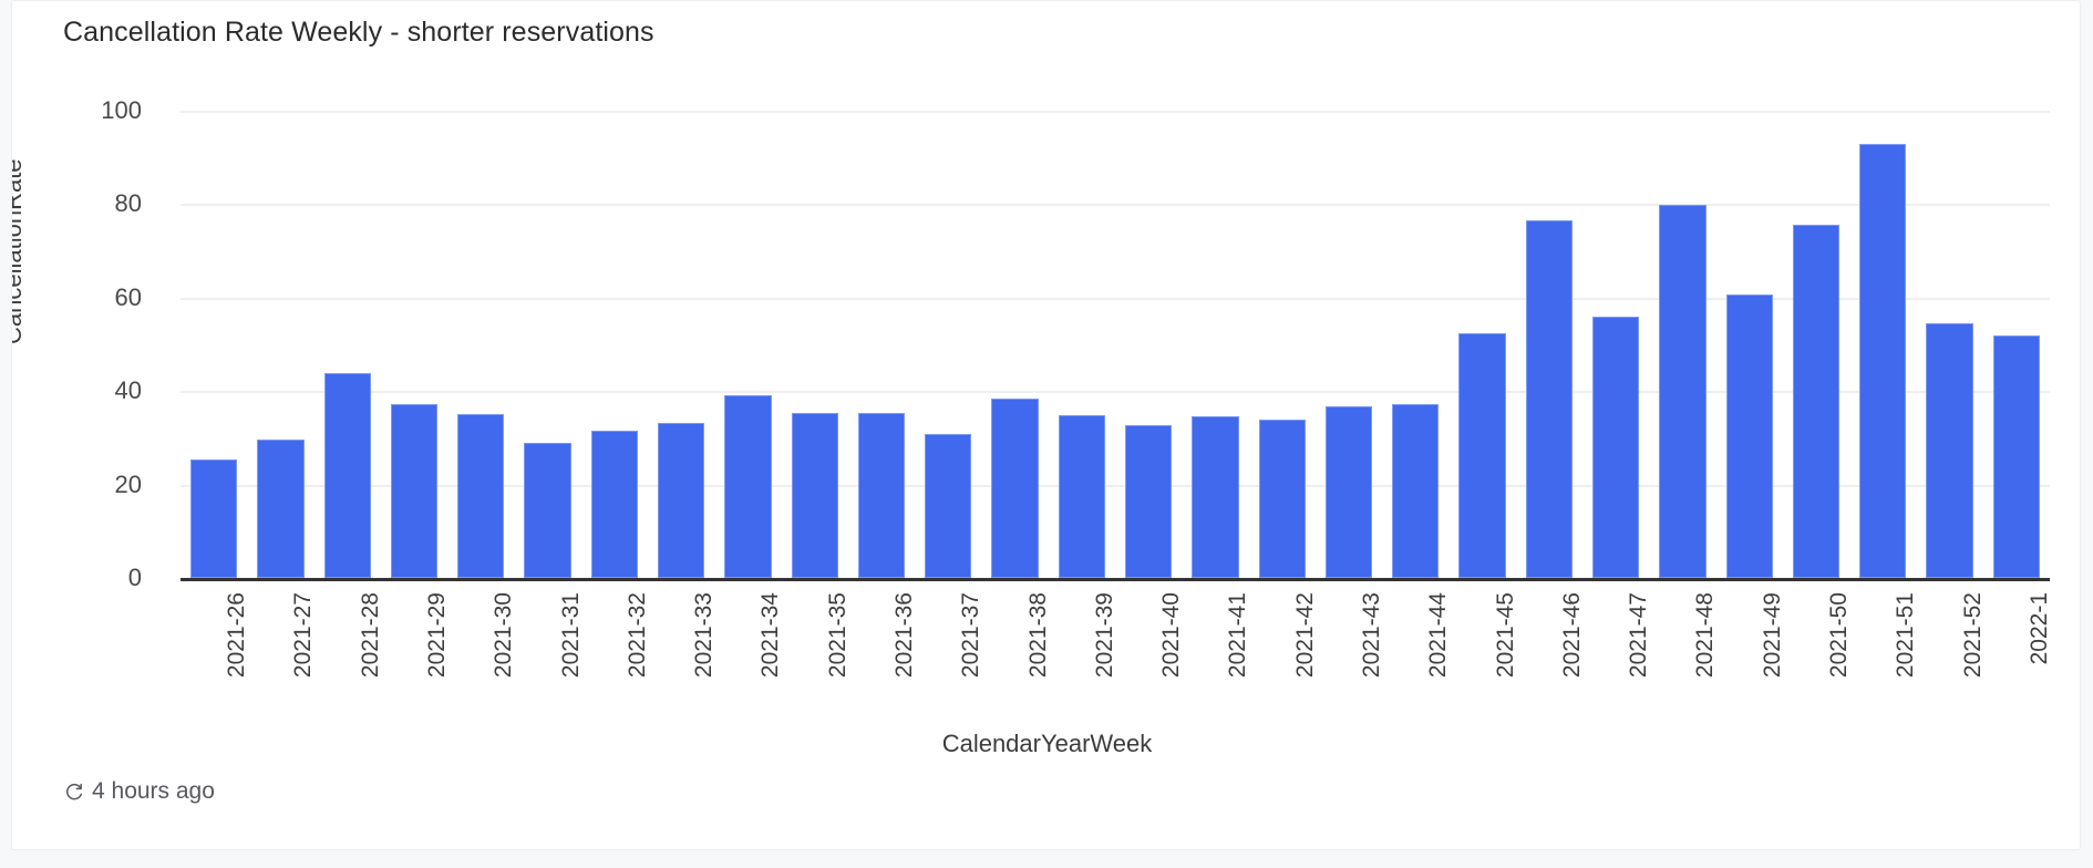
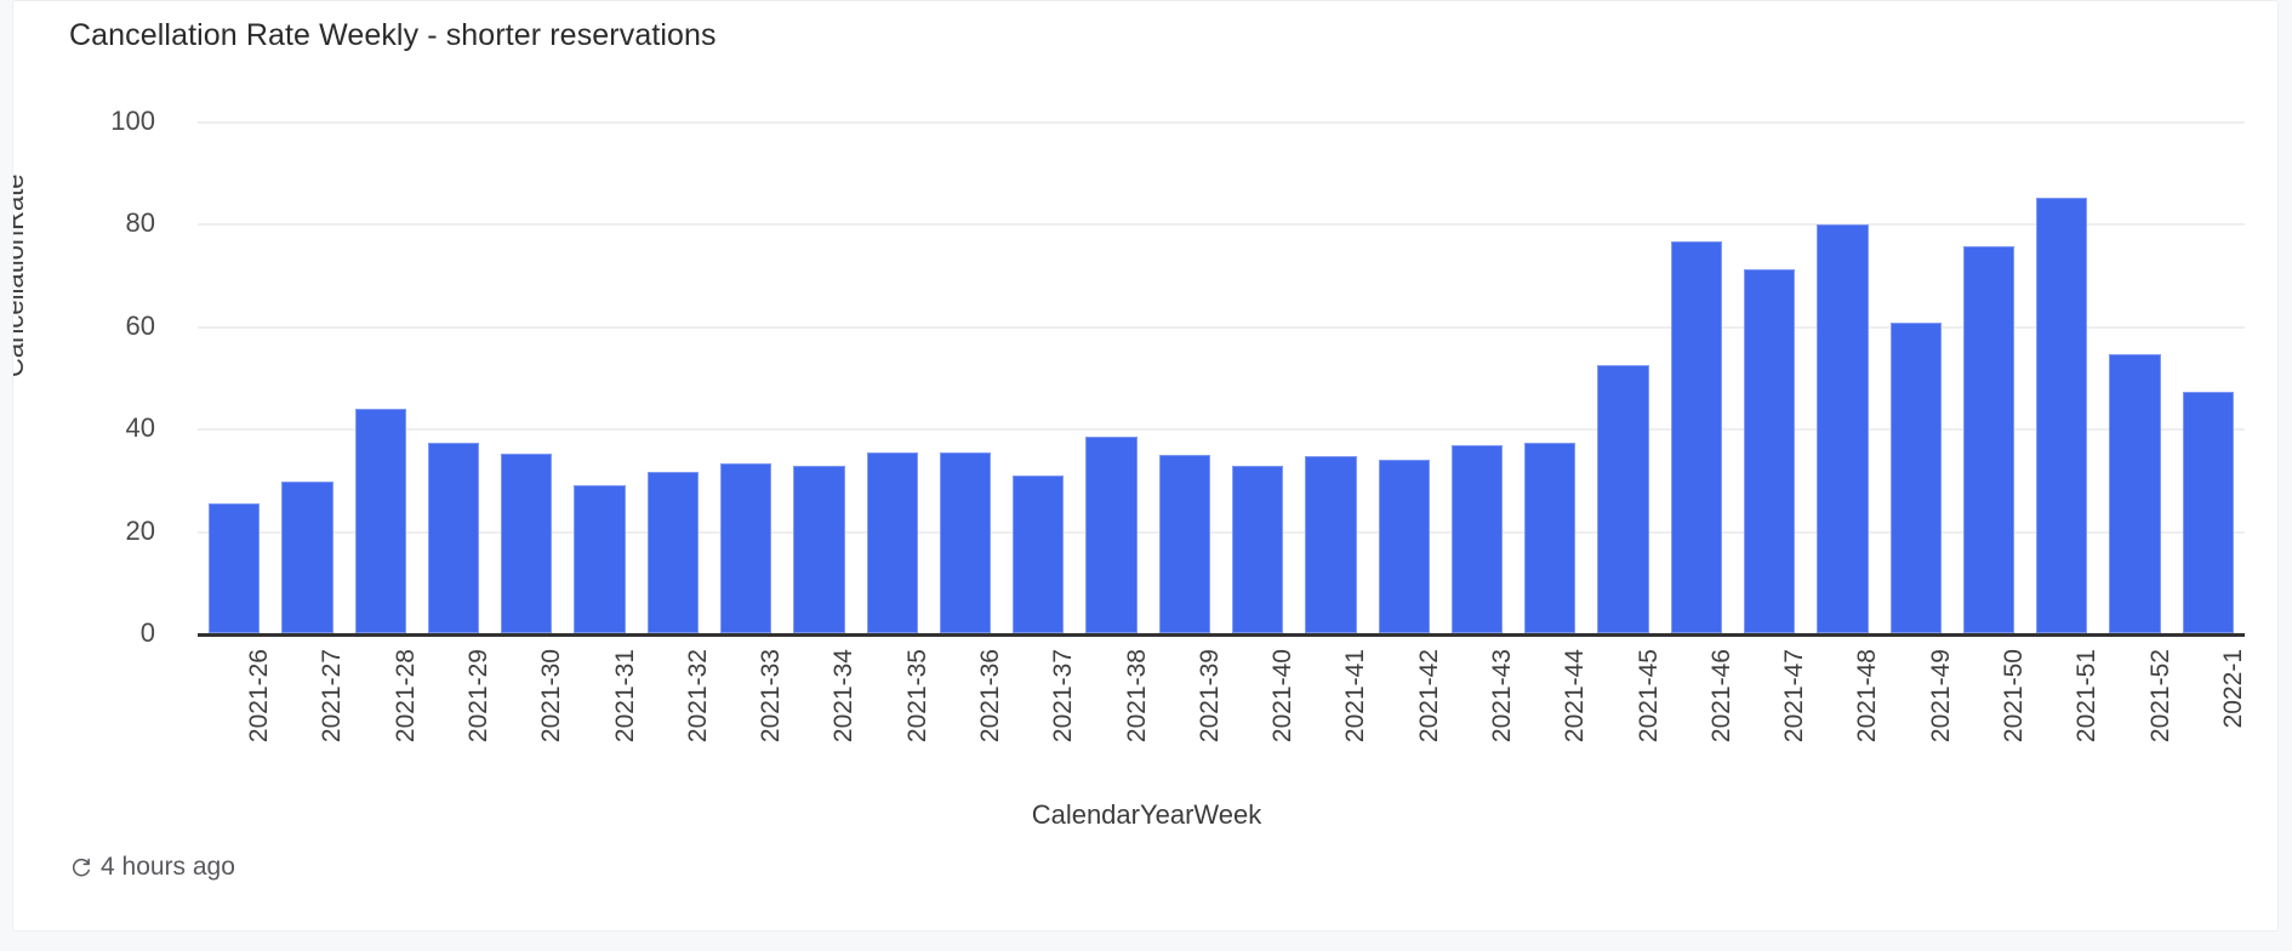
2021-34: 39 -> 33
2021-47: 56 -> 71
2021-51: 93 -> 85
2022-1: 52 -> 47
